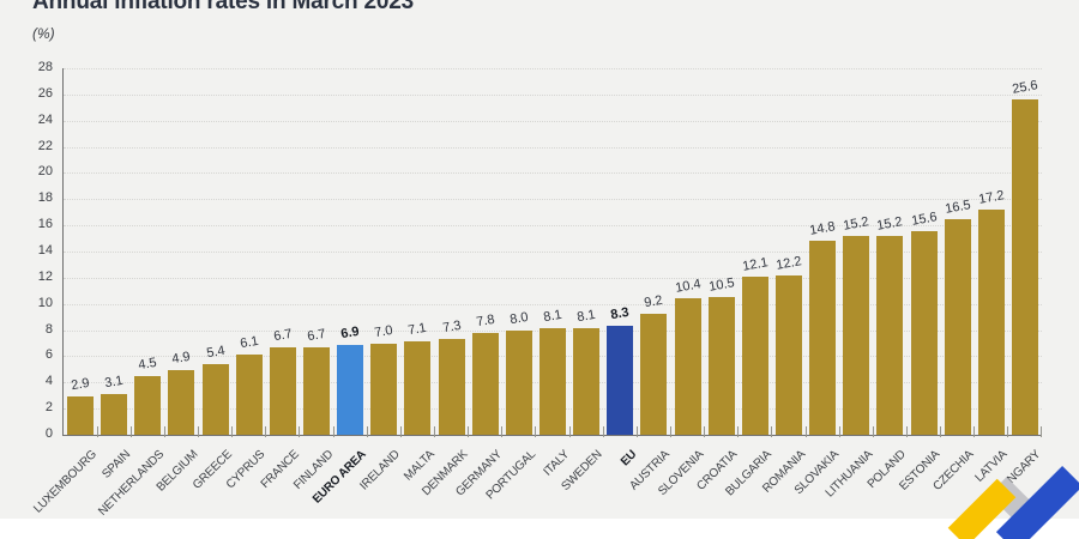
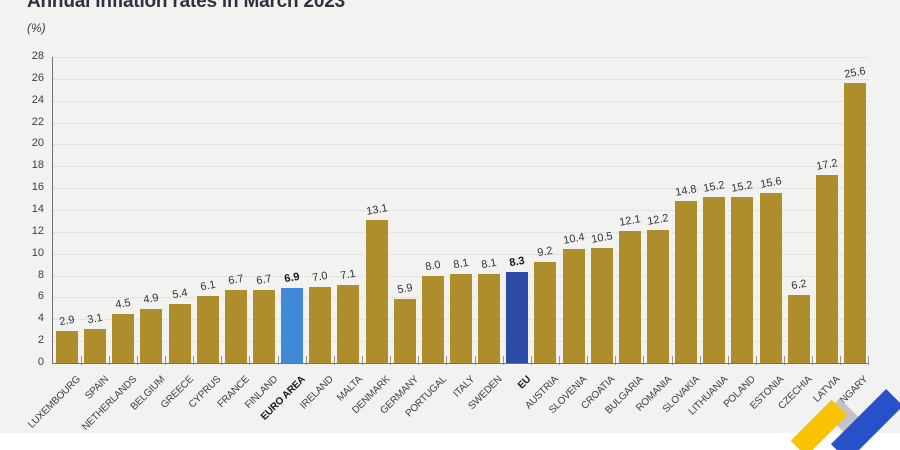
DENMARK: 7.3 -> 13.1
GERMANY: 7.8 -> 5.9
CZECHIA: 16.5 -> 6.2
